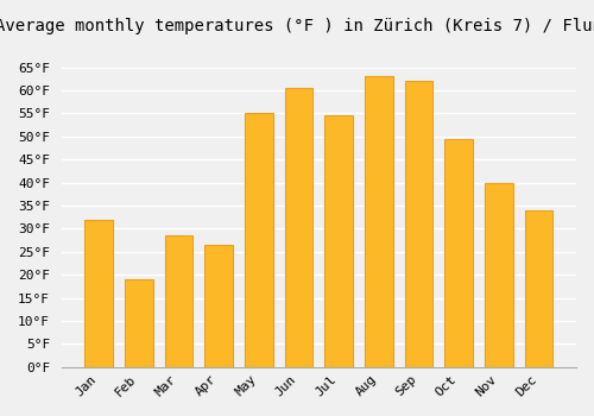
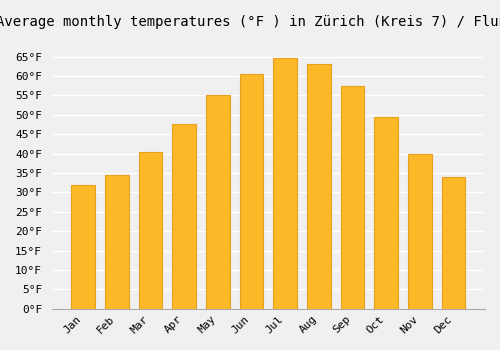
Feb: 19.0°F -> 34.5°F
Mar: 28.5°F -> 40.5°F
Apr: 26.5°F -> 47.5°F
Jul: 54.5°F -> 64.5°F
Sep: 62.0°F -> 57.5°F
